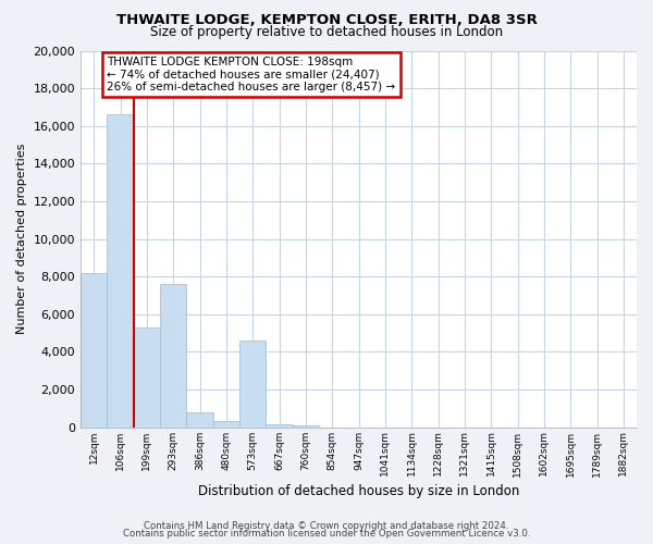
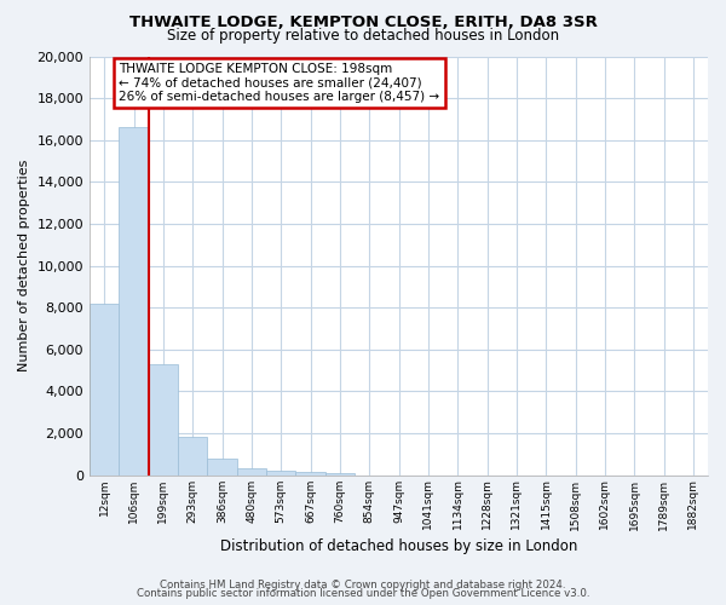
293sqm: 7,600 -> 1,800
573sqm: 4,600 -> 200
